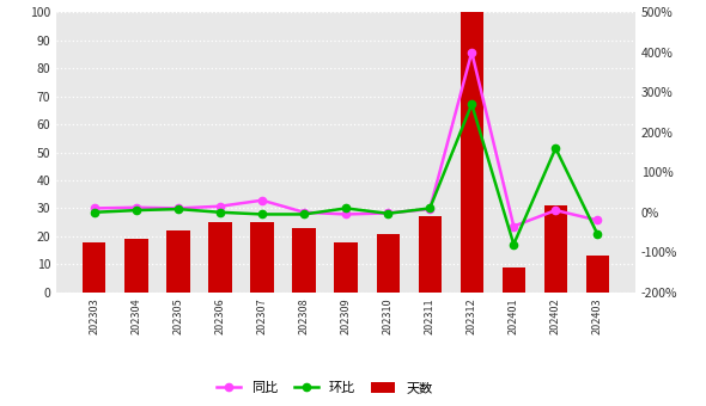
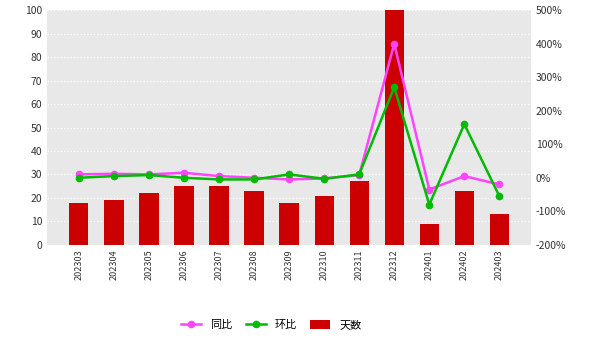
同比/202307: 30% -> 5%
天数/202402: 31 -> 23
